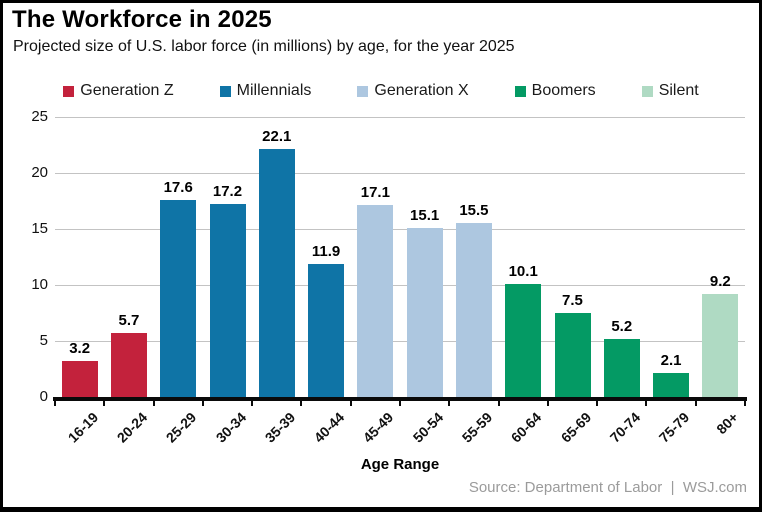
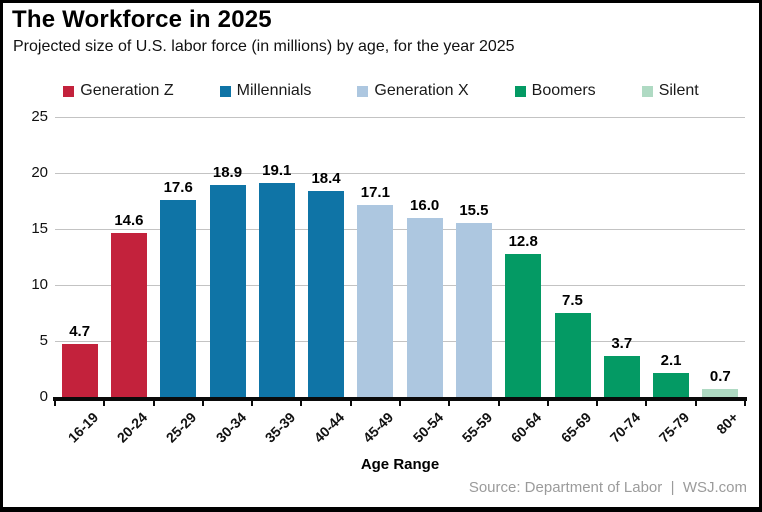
16-19: 3.2 -> 4.7
20-24: 5.7 -> 14.6
30-34: 17.2 -> 18.9
35-39: 22.1 -> 19.1
40-44: 11.9 -> 18.4
50-54: 15.1 -> 16.0
60-64: 10.1 -> 12.8
70-74: 5.2 -> 3.7
80+: 9.2 -> 0.7
